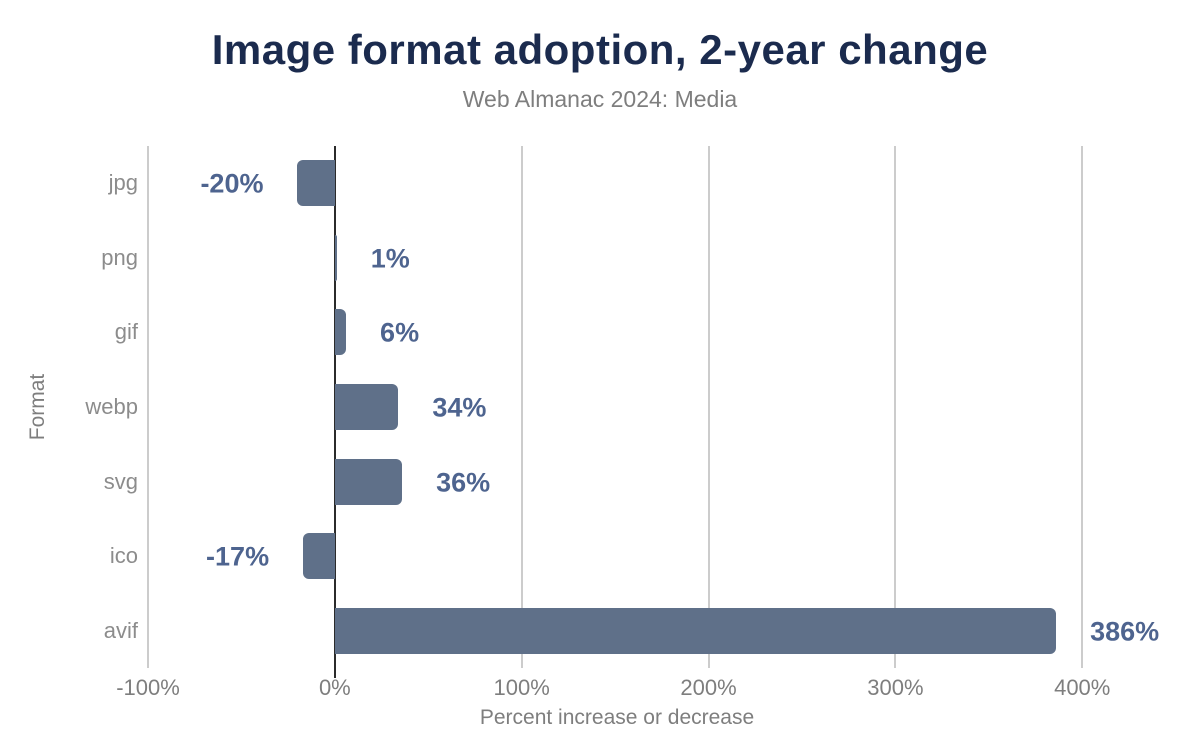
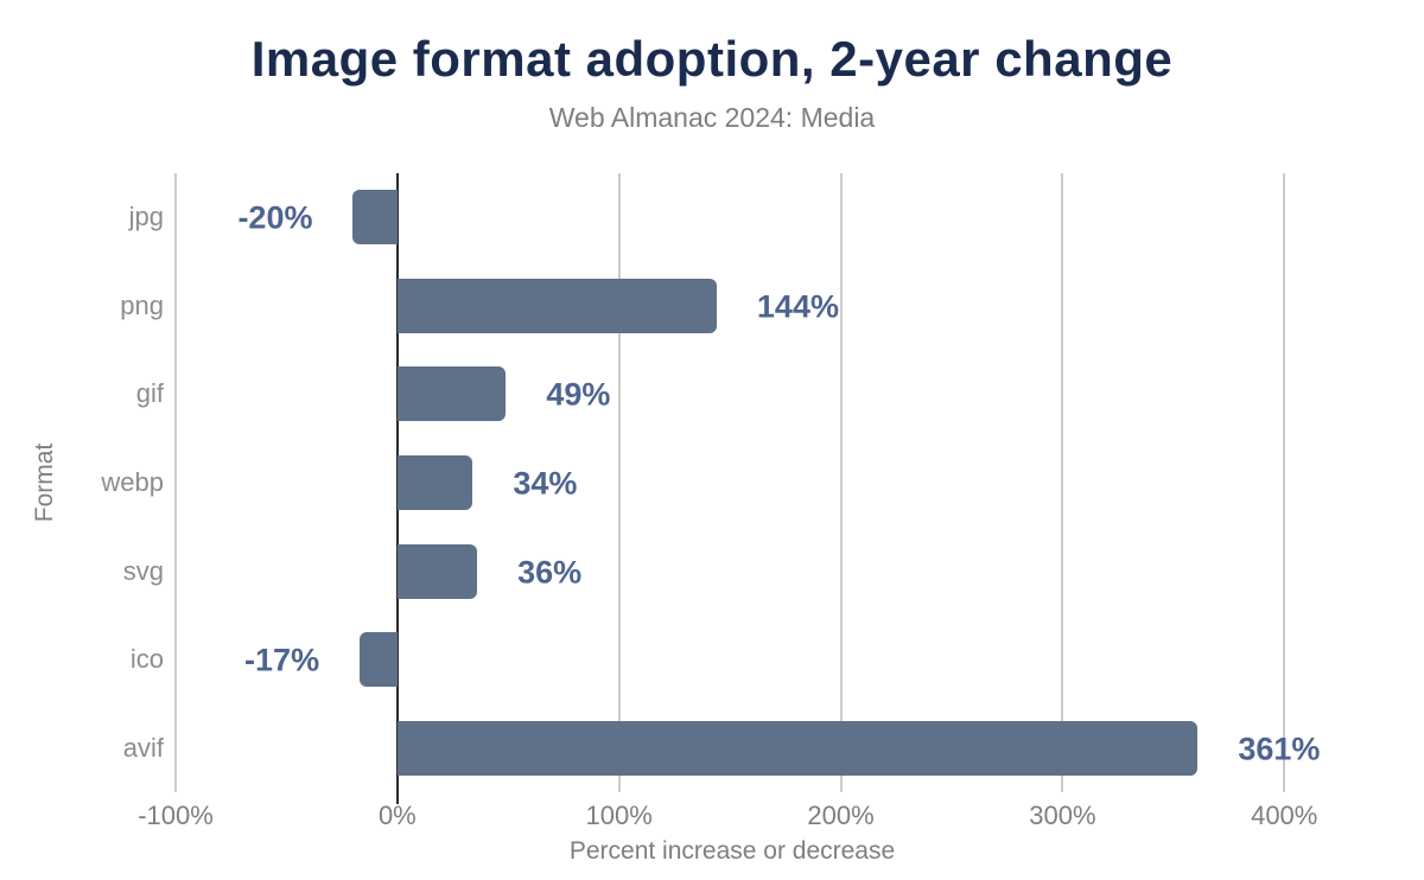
png: 1% -> 144%
gif: 6% -> 49%
avif: 386% -> 361%
